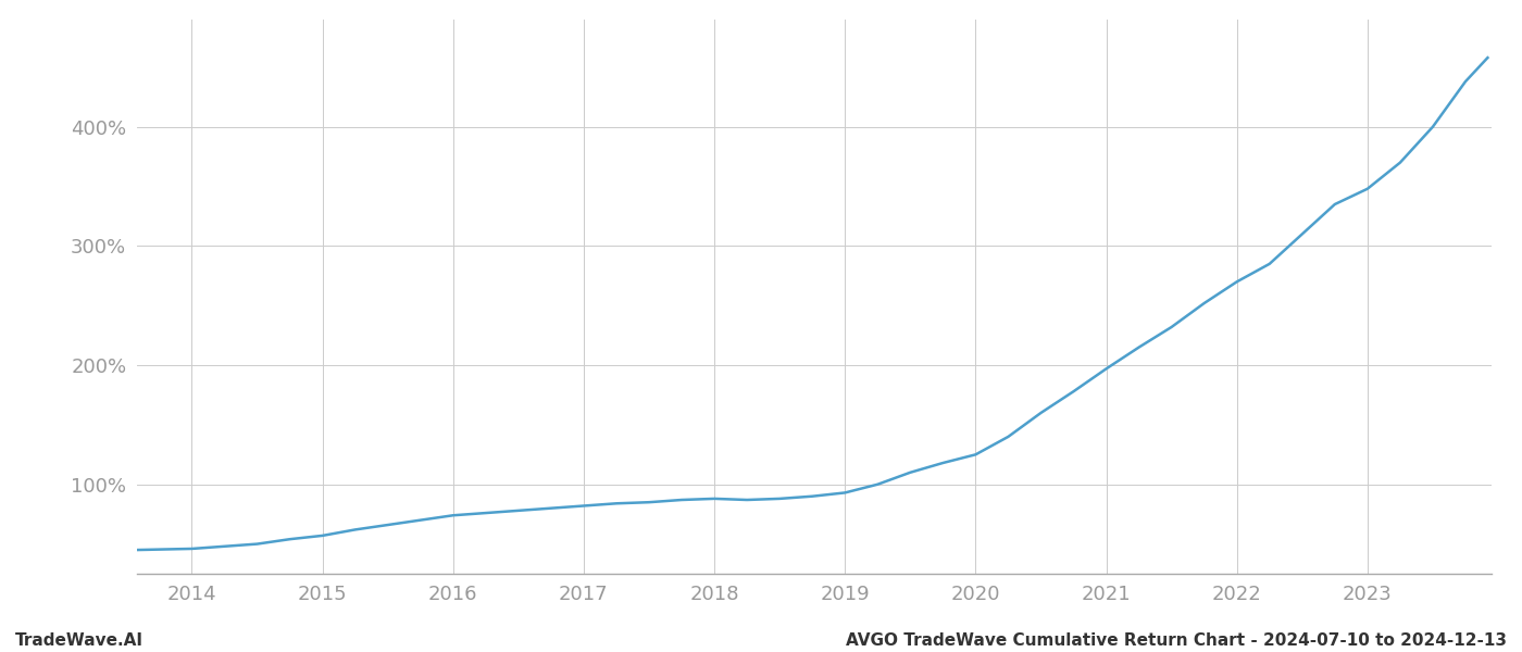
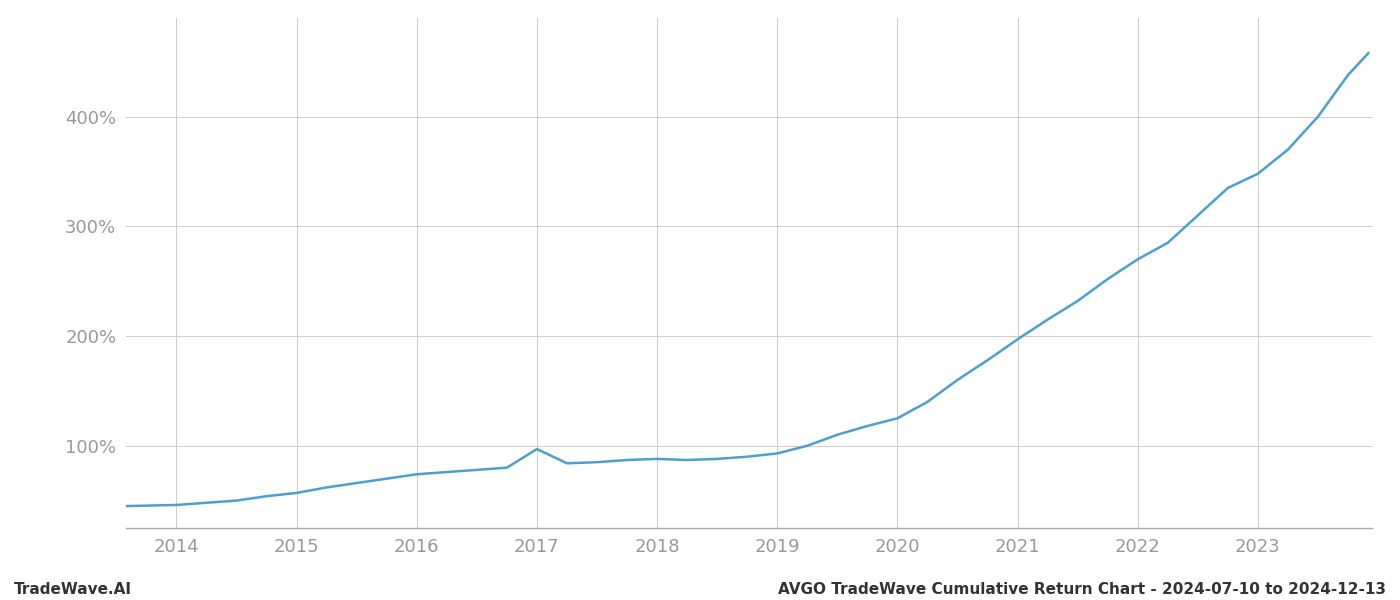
2017: 82% -> 97%
